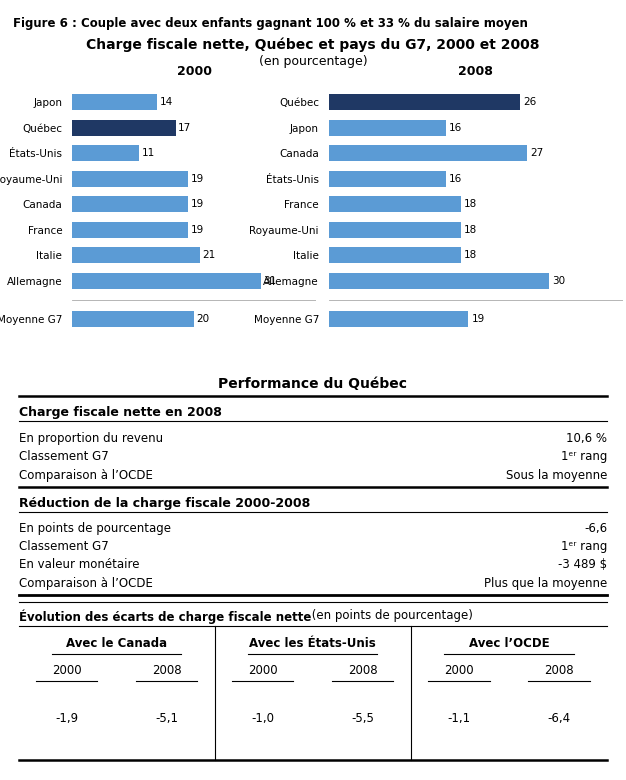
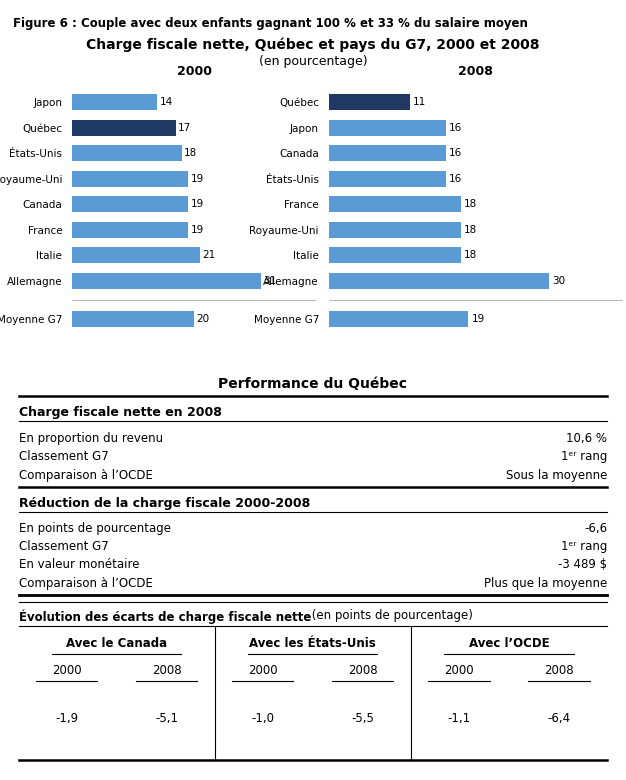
2000/États-Unis: 11 -> 18
2008/Québec: 26 -> 11
2008/Canada: 27 -> 16
